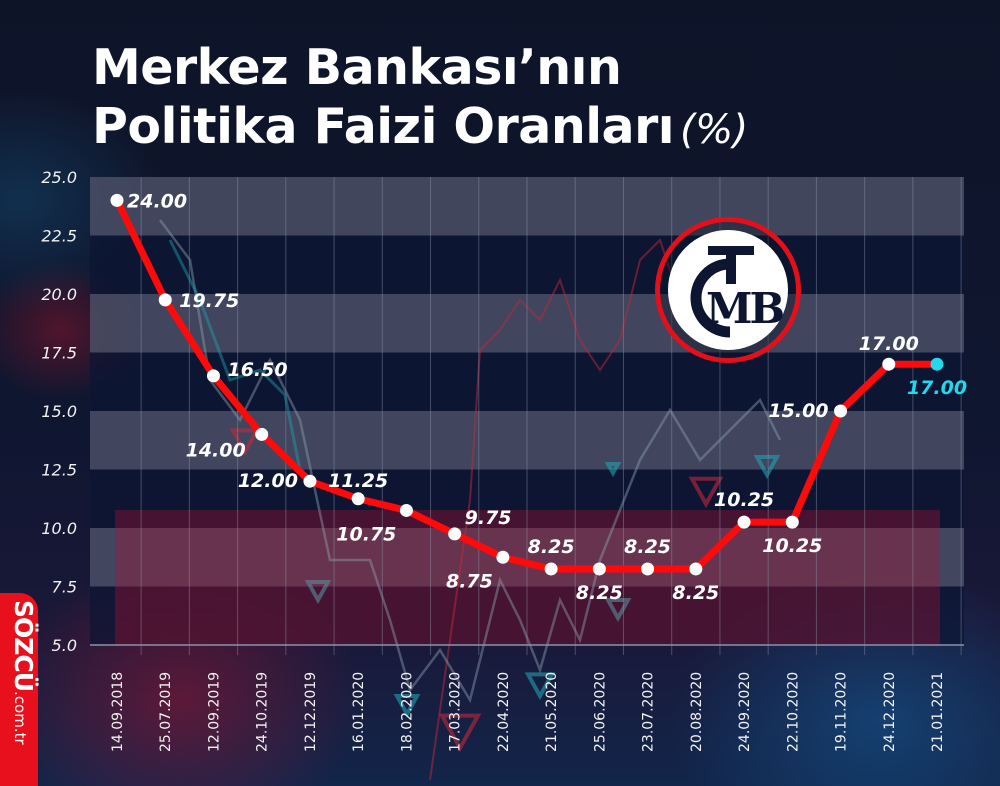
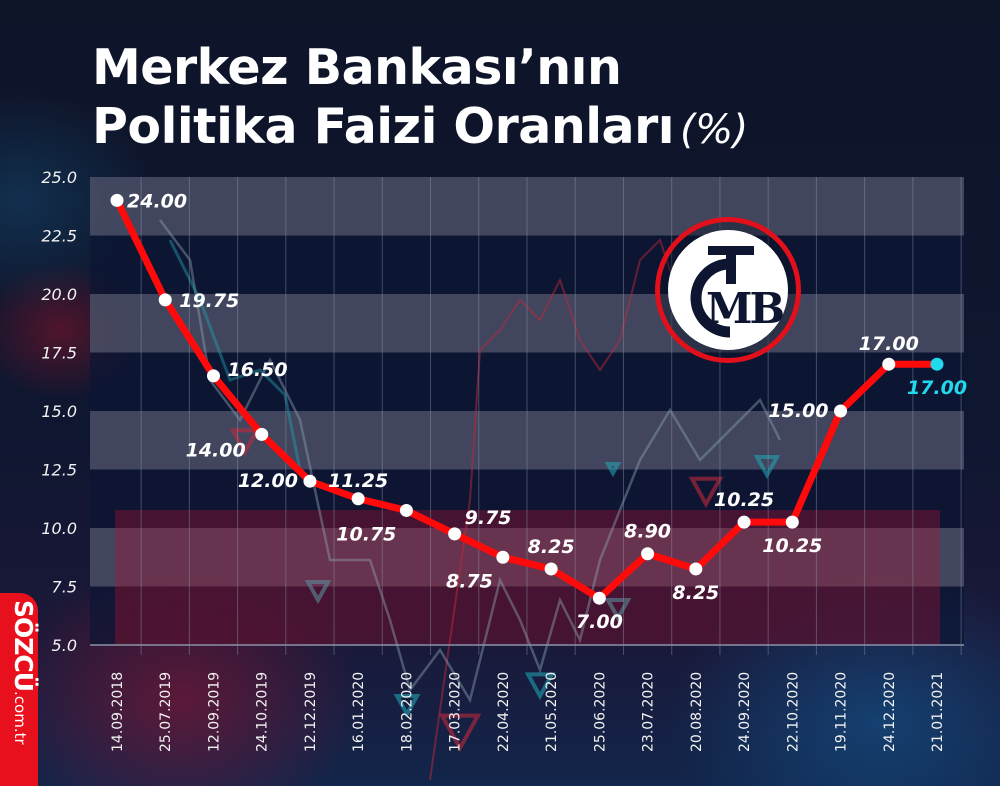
25.06.2020: 8.25 -> 7.00
23.07.2020: 8.25 -> 8.90
